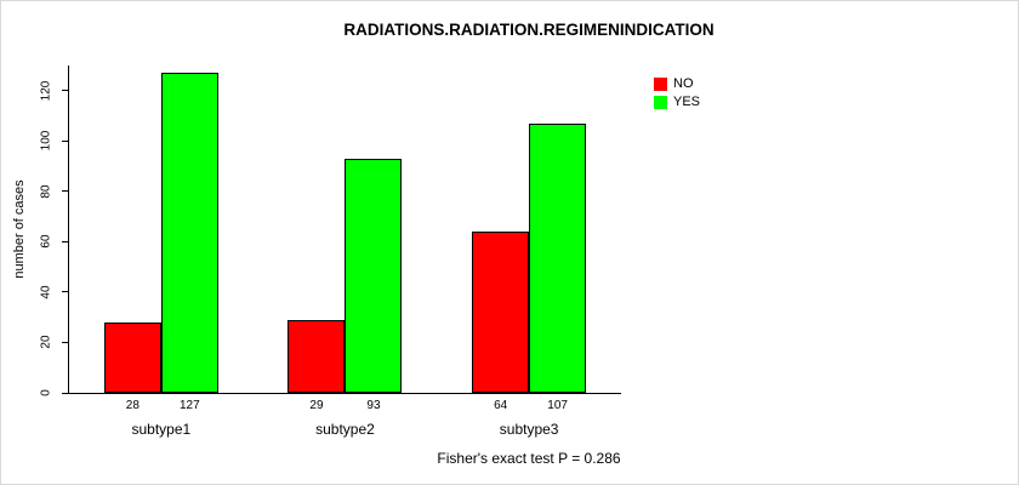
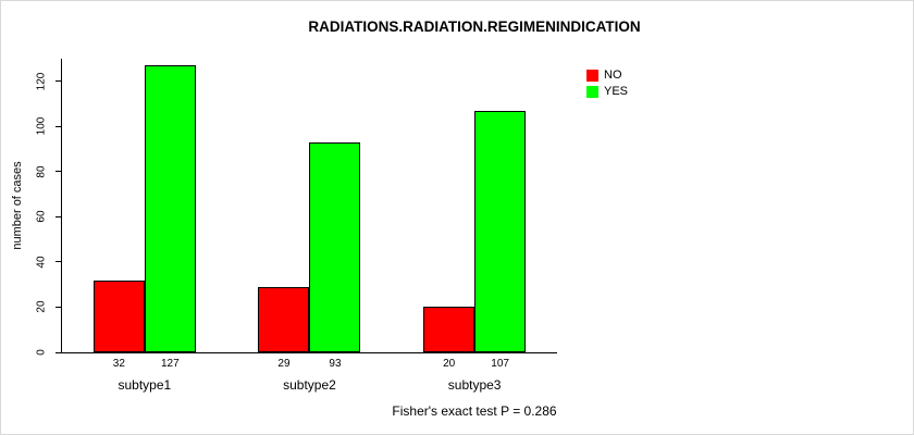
NO/subtype1: 28 -> 32
NO/subtype3: 64 -> 20
